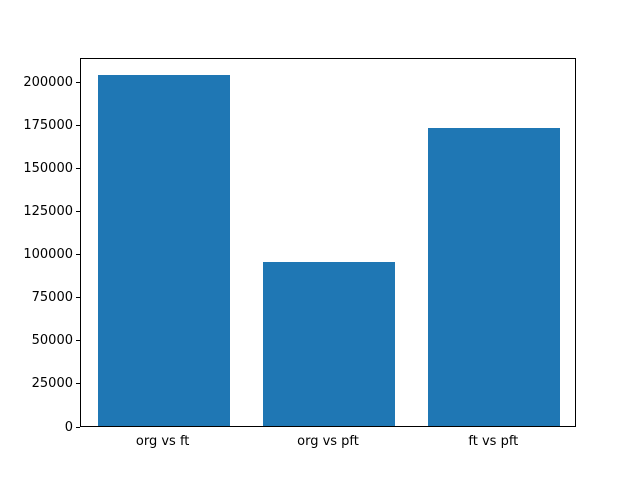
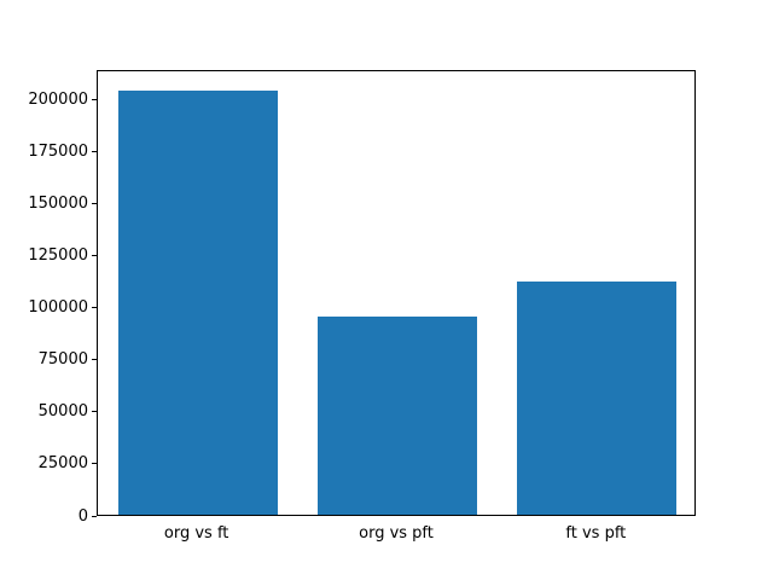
ft vs pft: 173000 -> 112000
